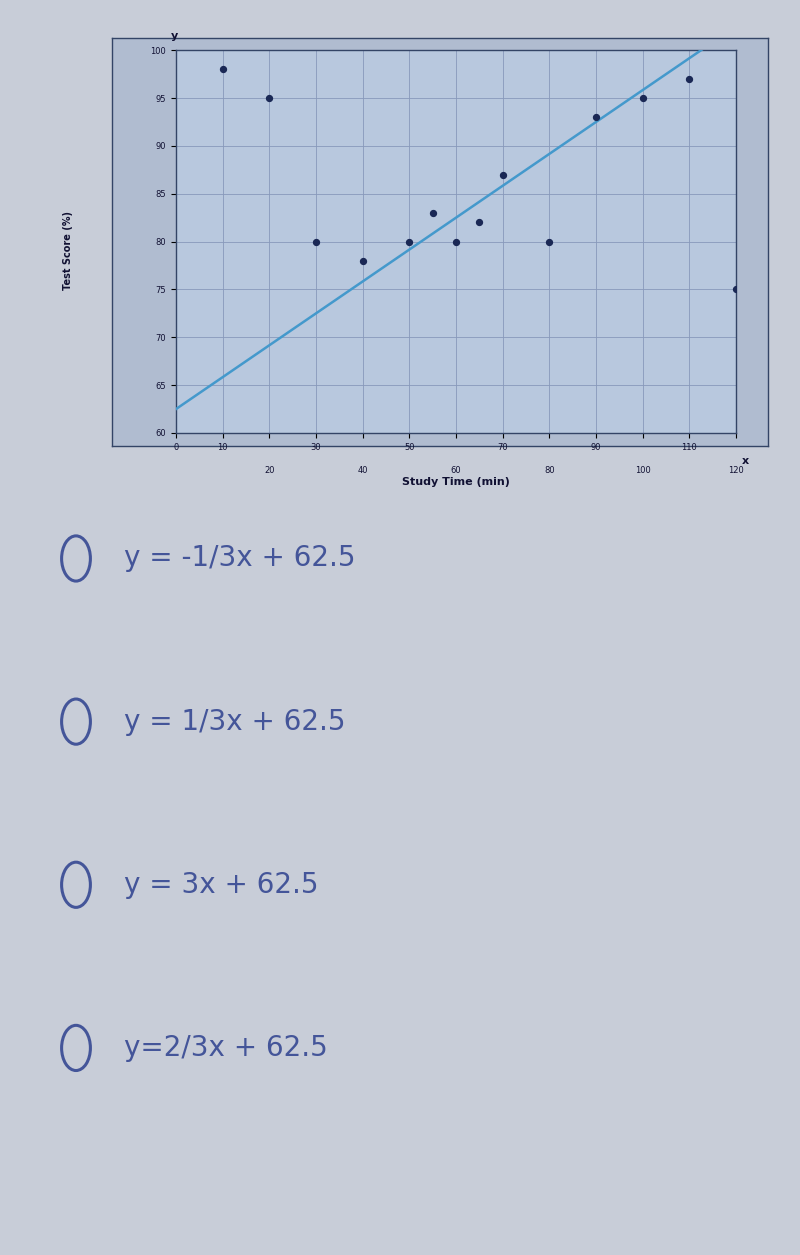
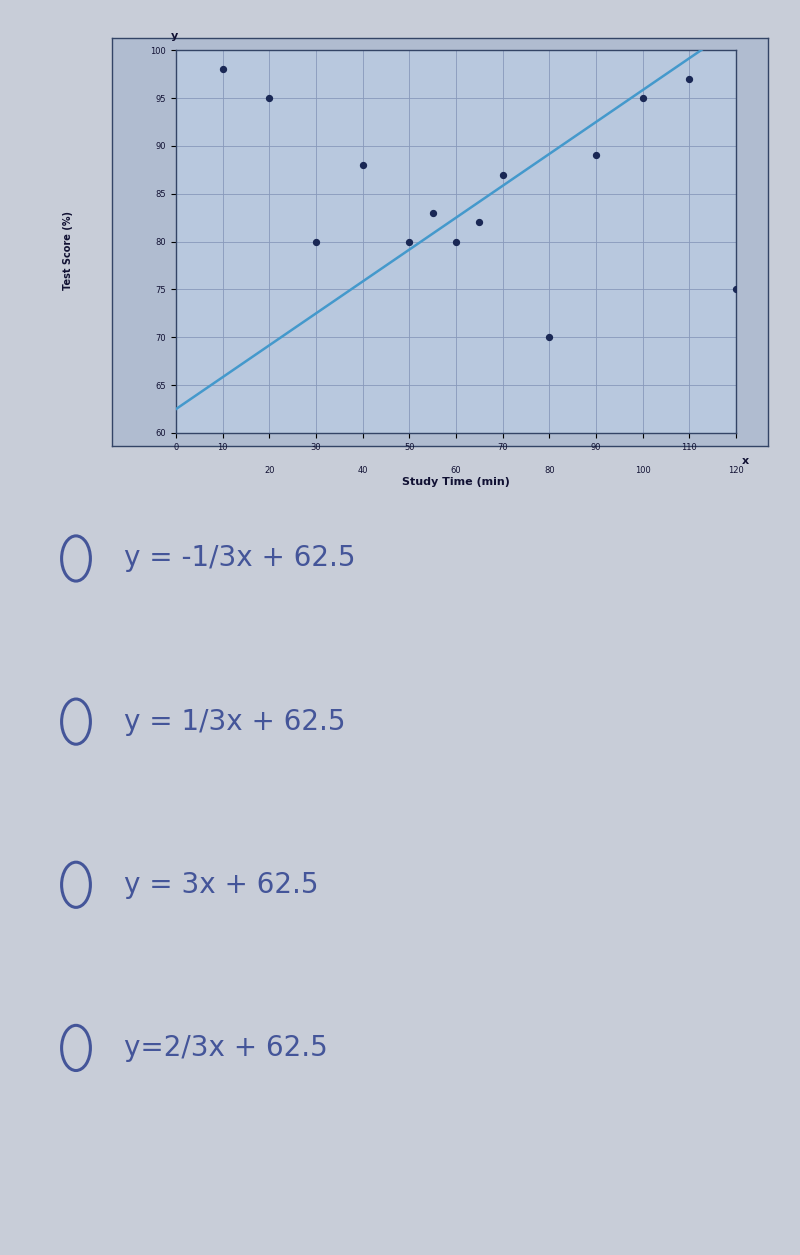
40: 78 -> 88
80: 80 -> 70
90: 93 -> 89
